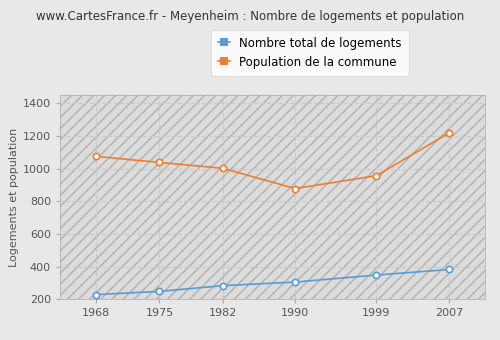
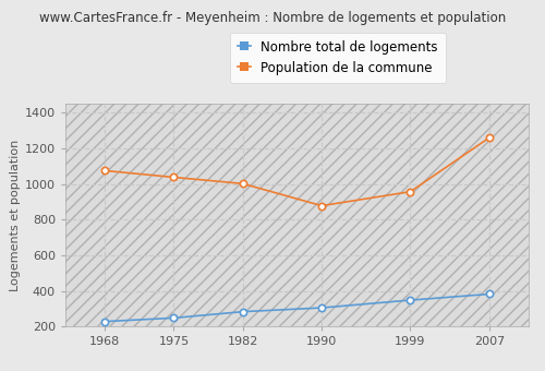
Population de la commune/2007: 1220 -> 1260
